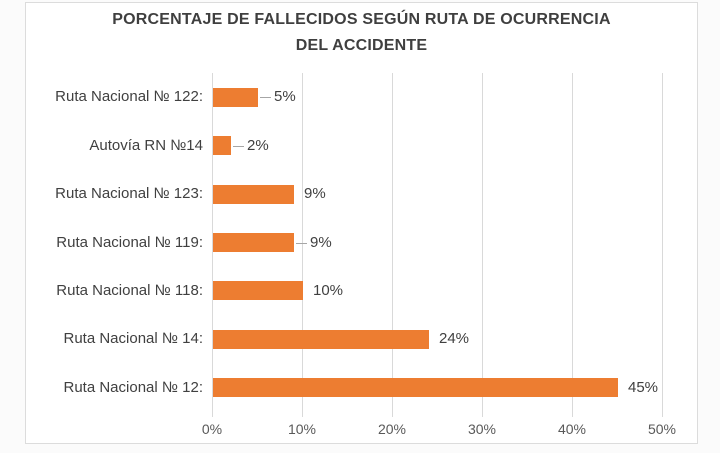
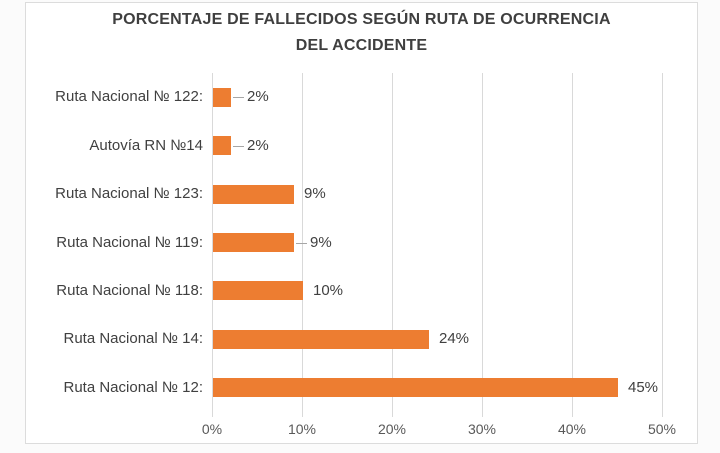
Ruta Nacional № 122:: 5% -> 2%
